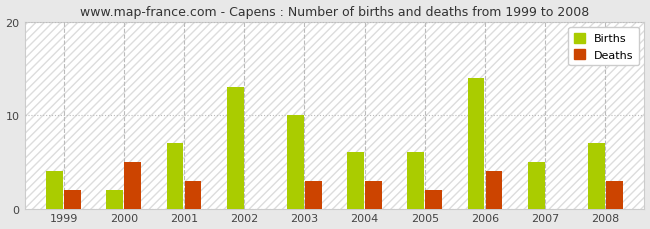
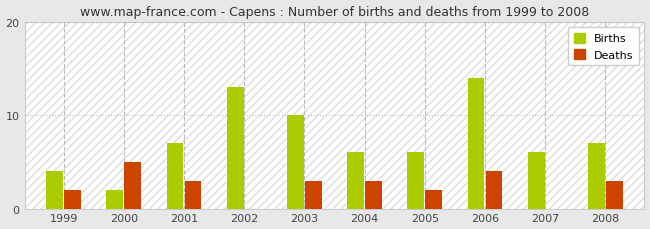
Births/2007: 5 -> 6
